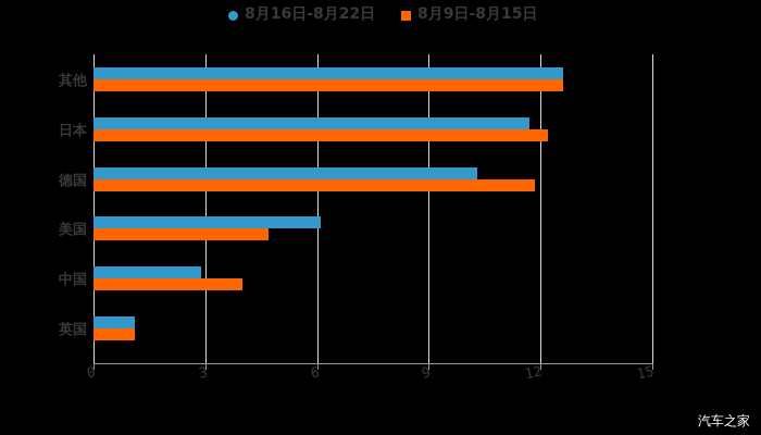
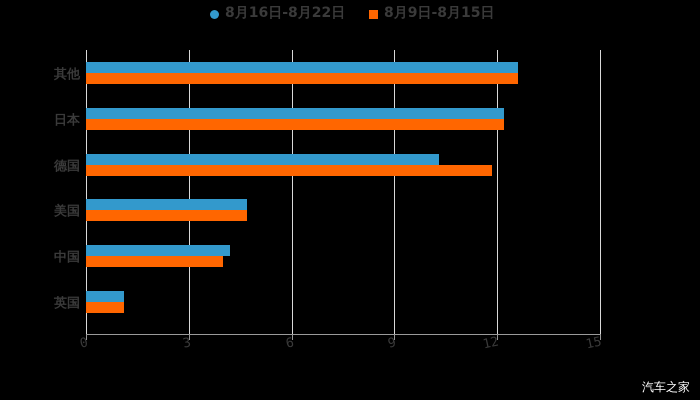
8月16日-8月22日/日本: 11.7 -> 12.2
8月16日-8月22日/美国: 6.1 -> 4.7
8月16日-8月22日/中国: 2.9 -> 4.2
